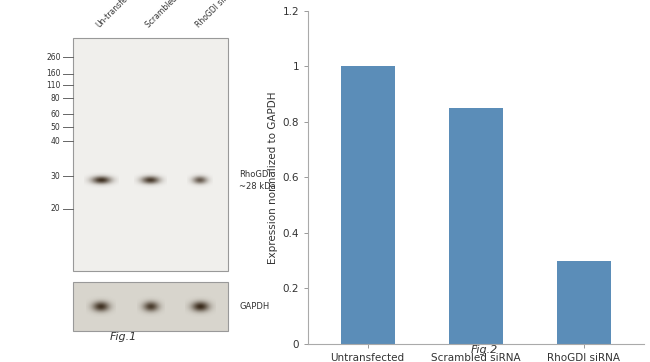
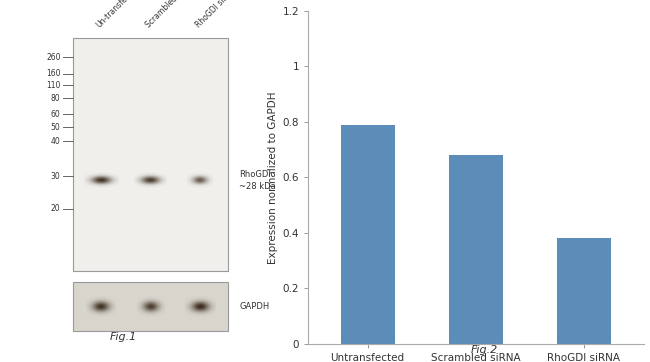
Untransfected: 1.00 -> 0.79
Scrambled siRNA: 0.85 -> 0.68
RhoGDI siRNA: 0.30 -> 0.38
